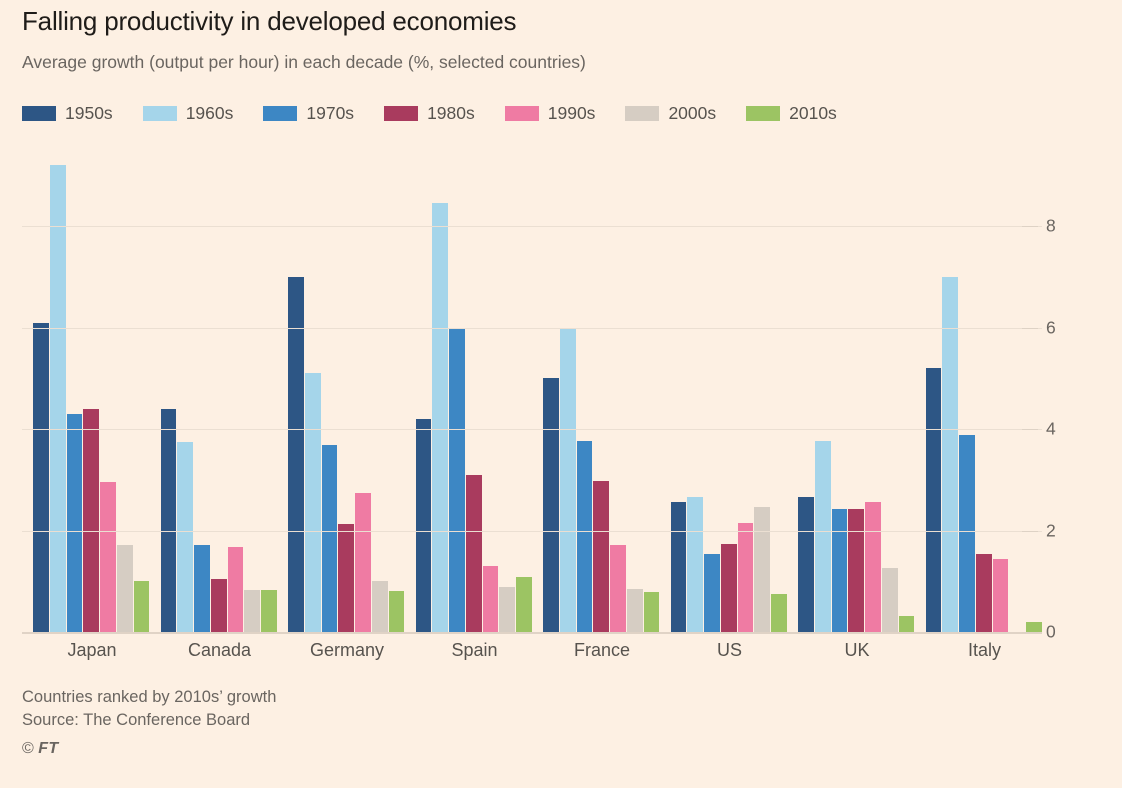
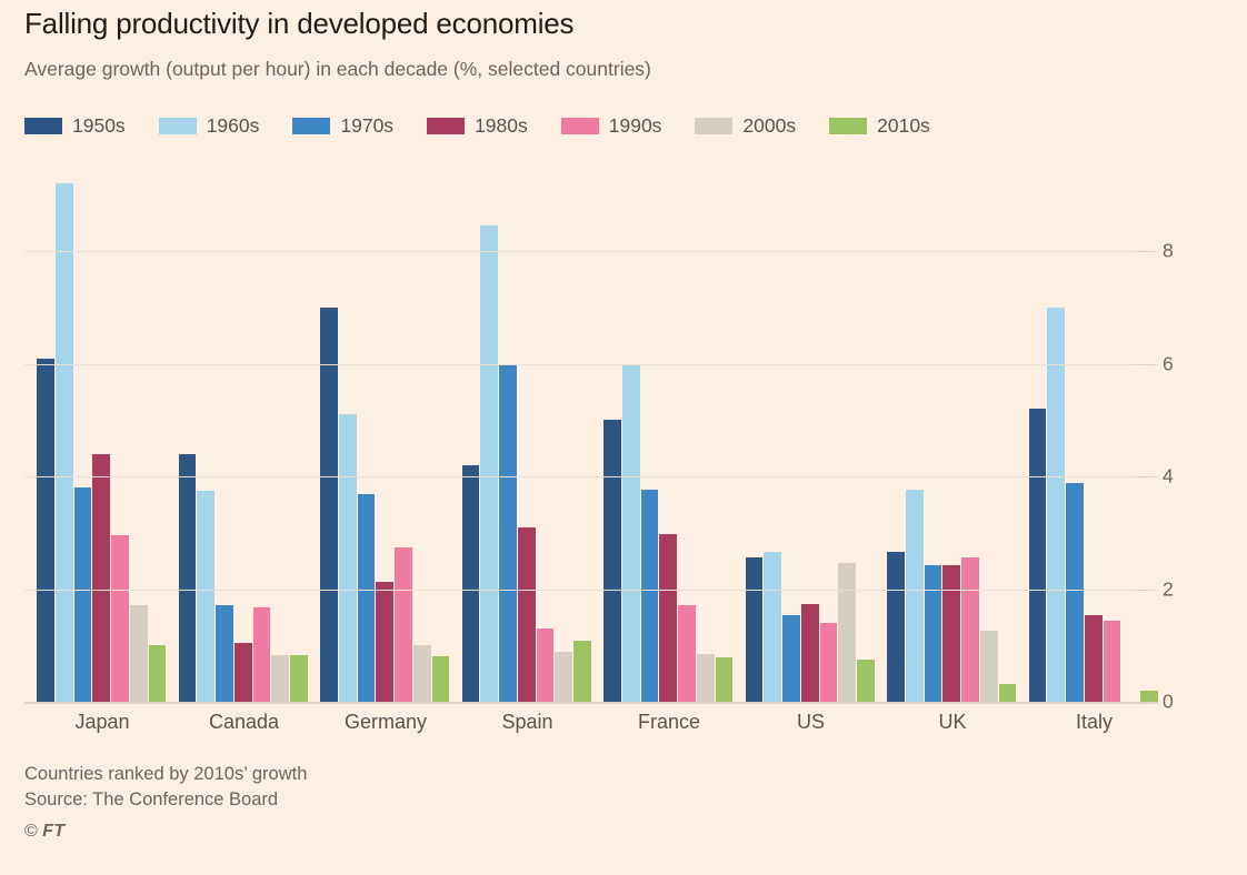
1970s/Japan: 4.3 -> 3.8
1990s/US: 2.1 -> 1.4
